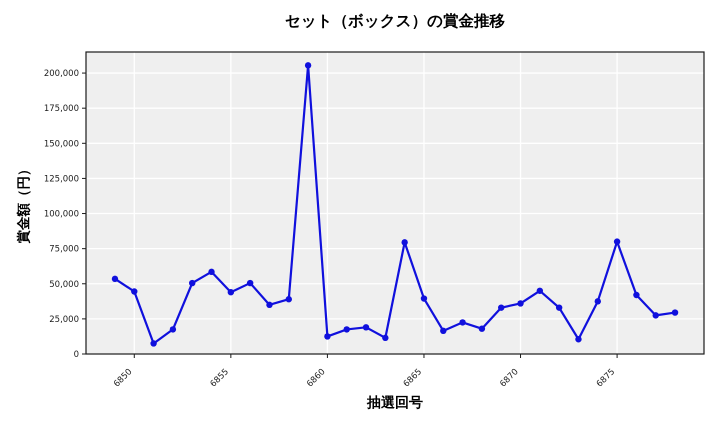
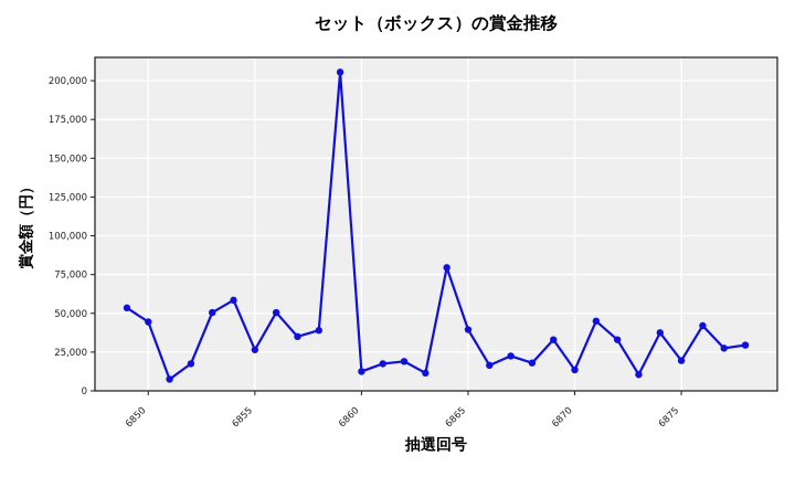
6855: 44000 -> 26000
6870: 36000 -> 14000
6875: 80000 -> 20000
